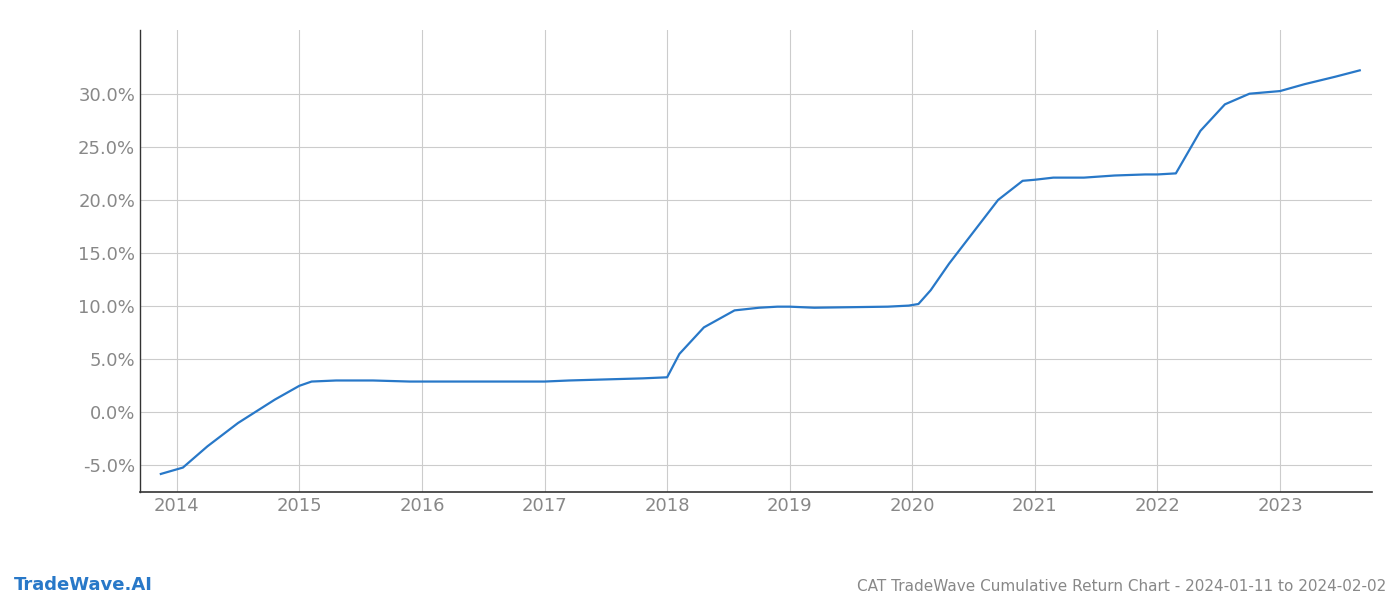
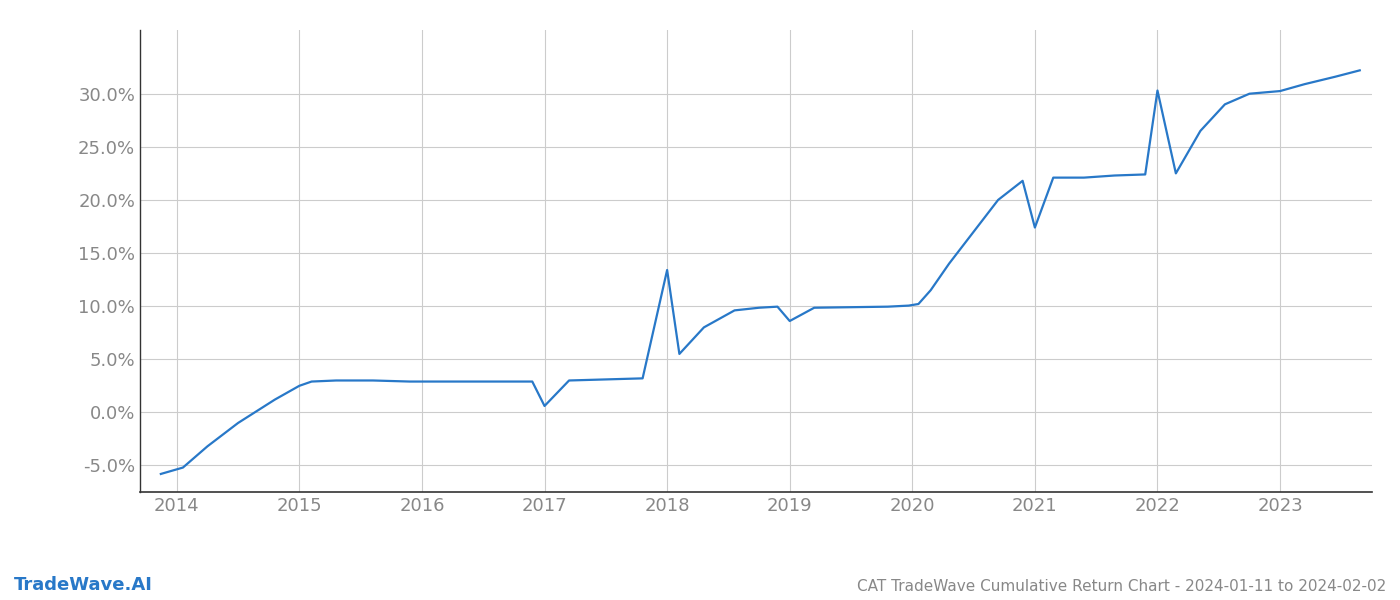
2017: 2.9% -> 0.6%
2018: 3.3% -> 13.4%
2019: 9.9% -> 8.6%
2021: 21.9% -> 17.4%
2022: 22.4% -> 30.3%
